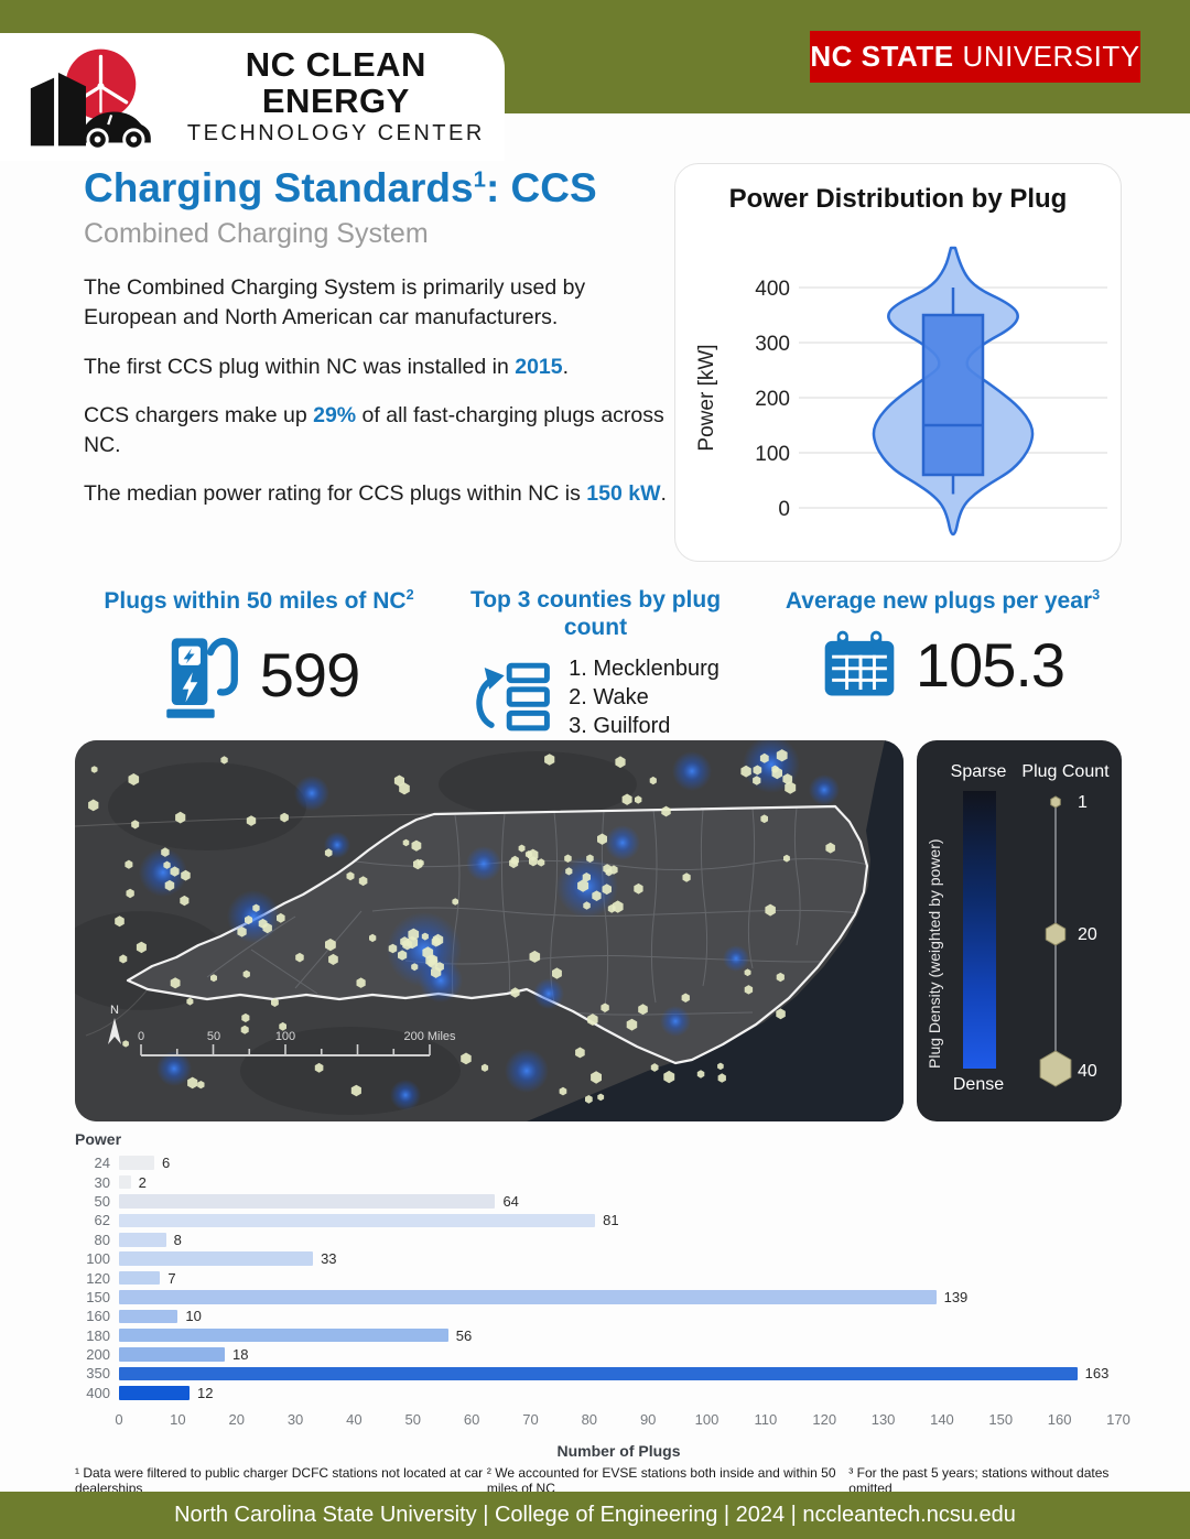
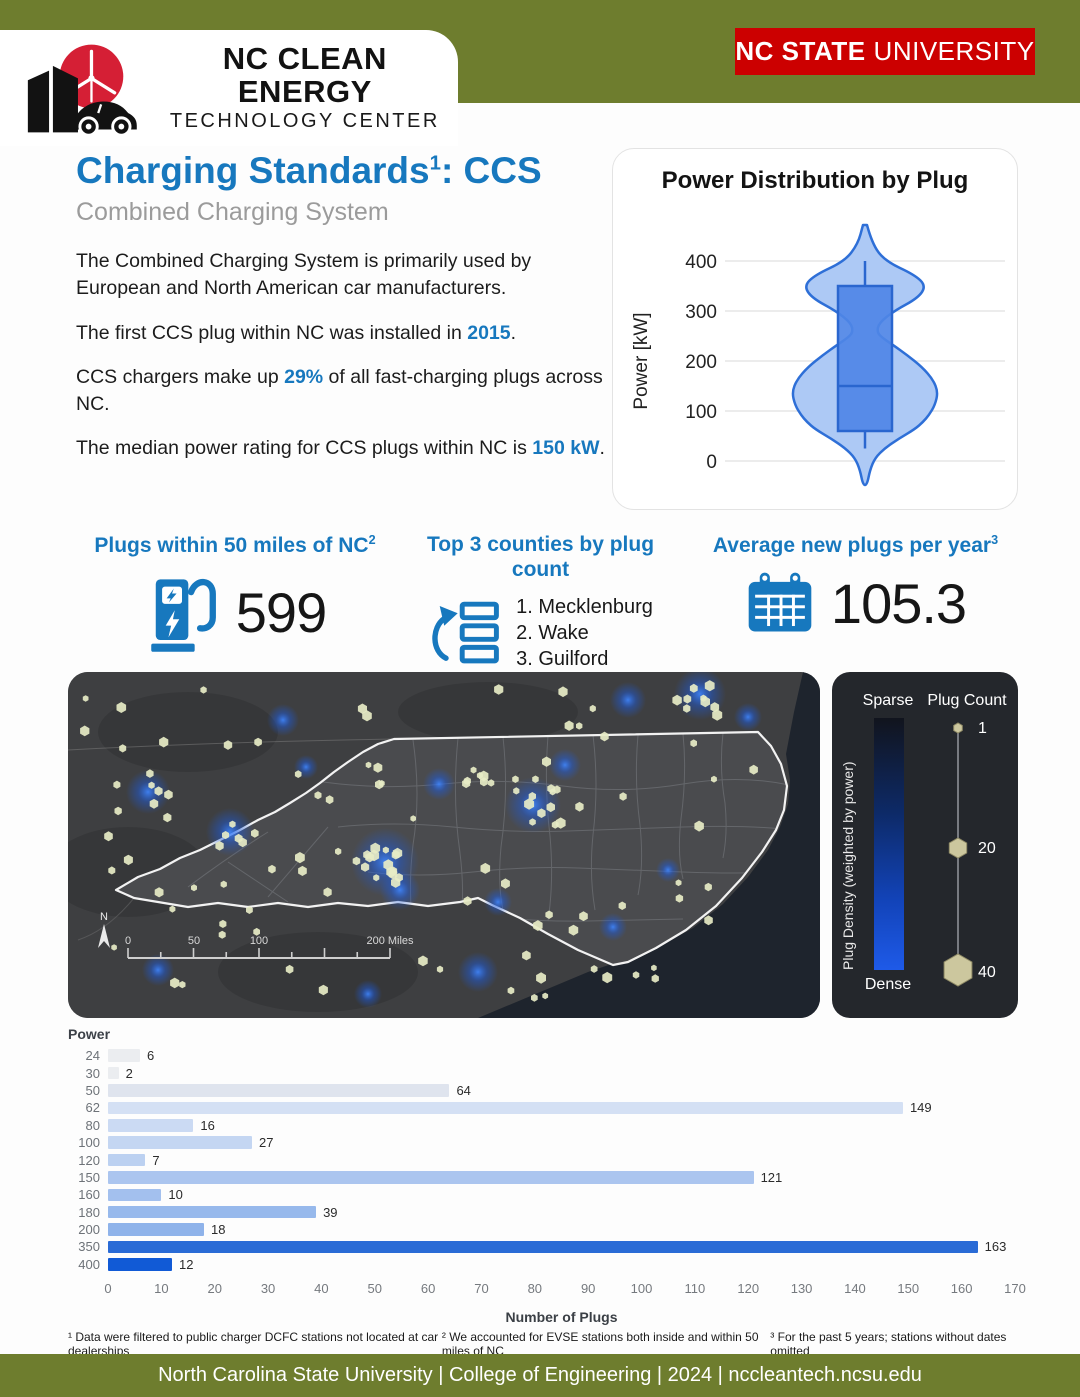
Power/62: 81 -> 149
Power/80: 8 -> 16
Power/100: 33 -> 27
Power/150: 139 -> 121
Power/180: 56 -> 39
